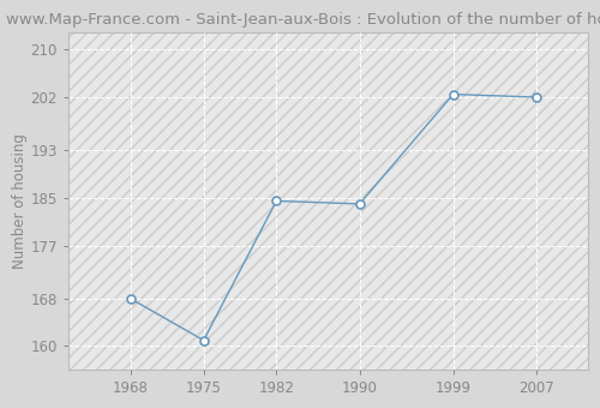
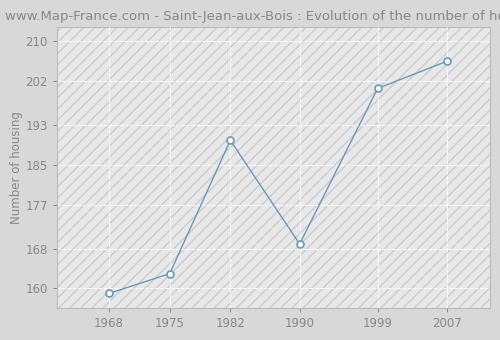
1968: 168.0 -> 159.0
1975: 161.0 -> 163.0
1982: 184.5 -> 190.0
1990: 184.0 -> 169.0
1999: 202.5 -> 200.5
2007: 202.0 -> 206.0
